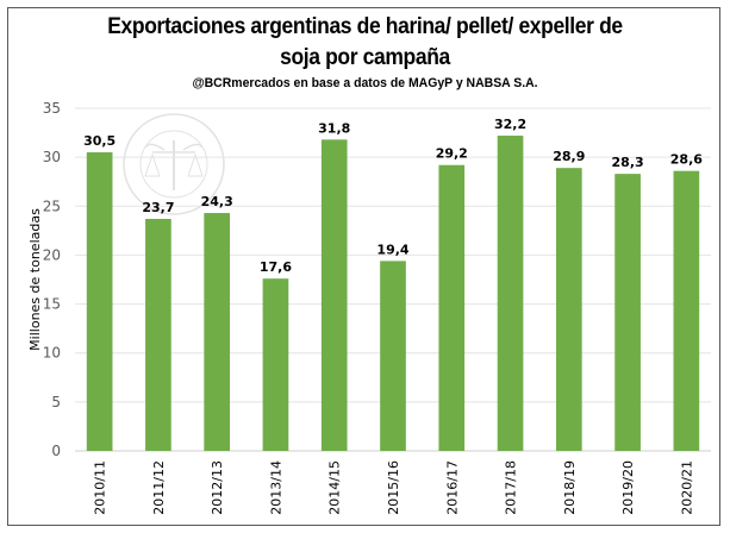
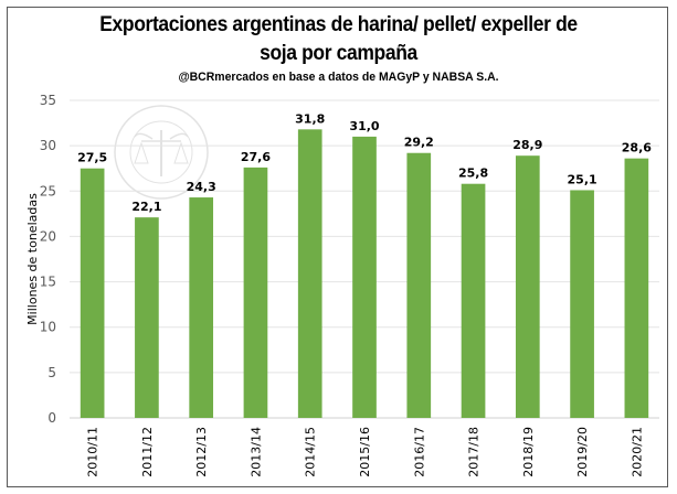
2010/11: 30,5 -> 27,5
2011/12: 23,7 -> 22,1
2013/14: 17,6 -> 27,6
2015/16: 19,4 -> 31,0
2017/18: 32,2 -> 25,8
2019/20: 28,3 -> 25,1
